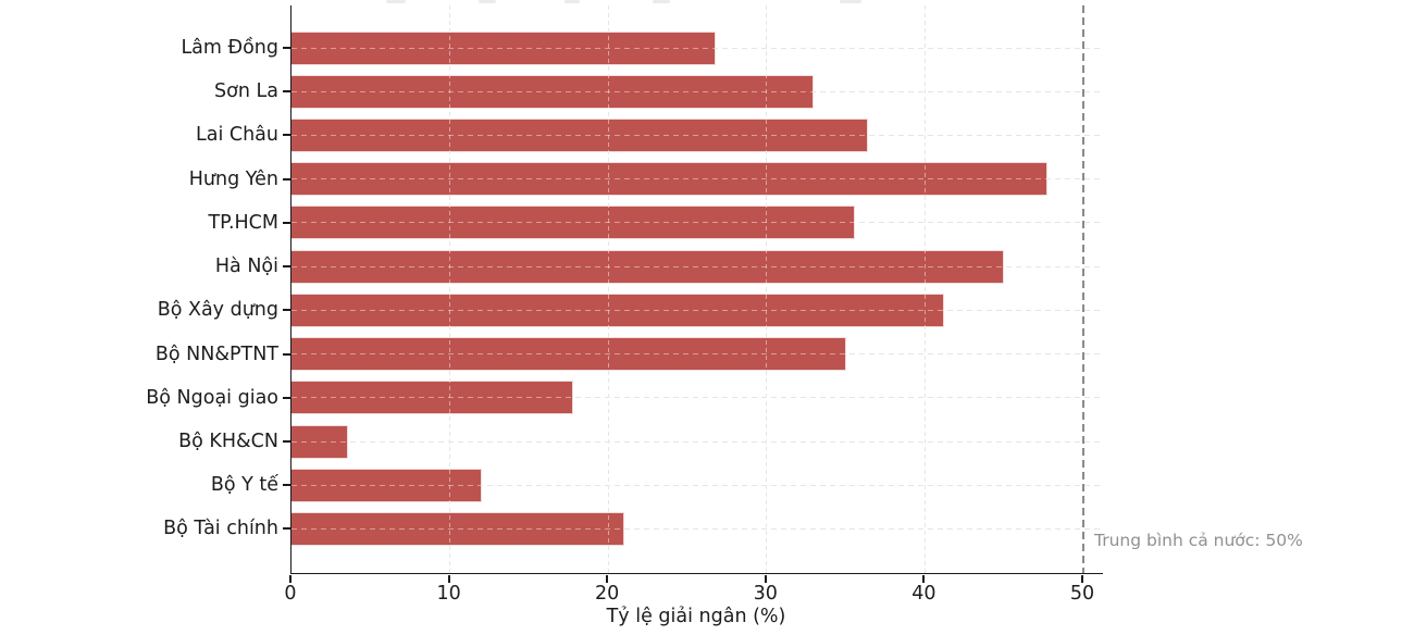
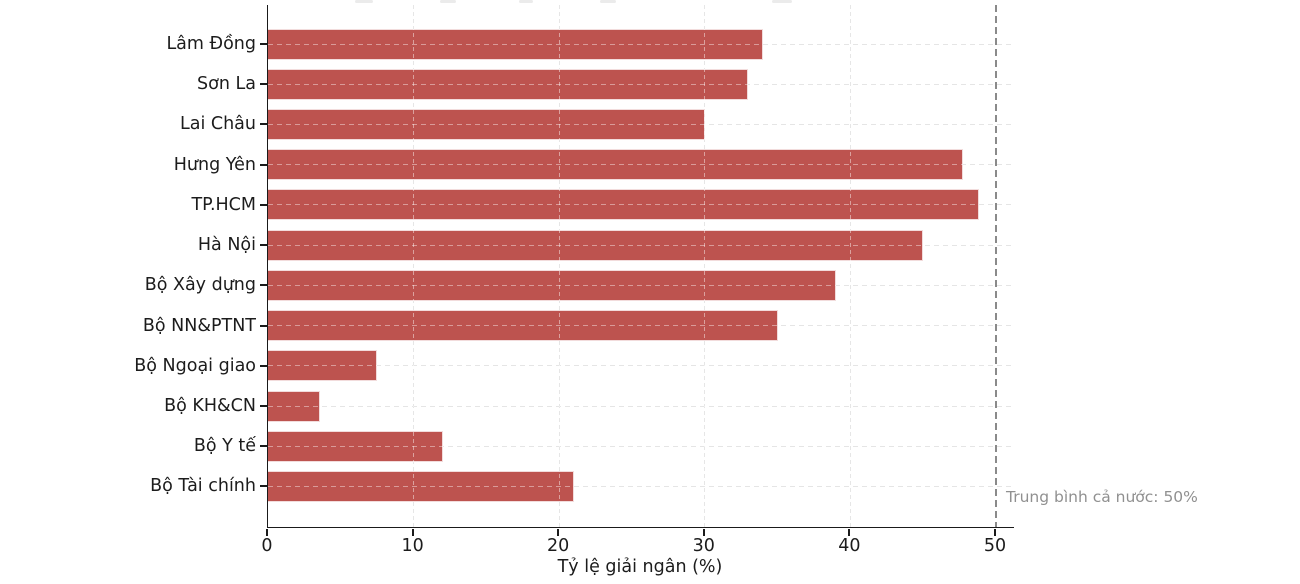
Lâm Đồng: 26.8 -> 34.0
Lai Châu: 36.4 -> 30.0
TP.HCM: 35.6 -> 48.8
Bộ Xây dựng: 41.2 -> 39.0
Bộ Ngoại giao: 17.8 -> 7.5
